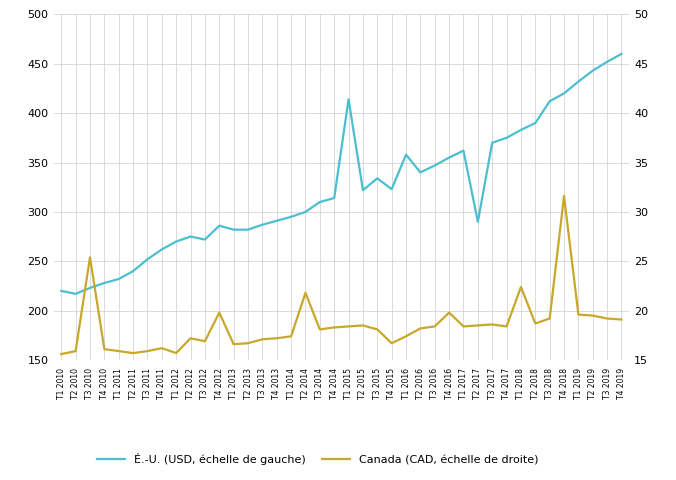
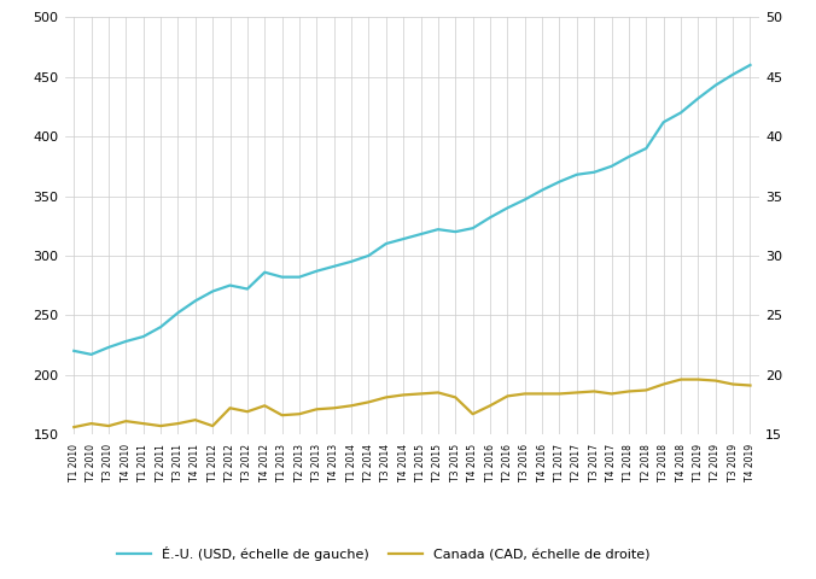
Canada (CAD, échelle de droite)/T3 2010: 25.4 -> 15.7
Canada (CAD, échelle de droite)/T4 2012: 19.8 -> 17.4
Canada (CAD, échelle de droite)/T2 2014: 21.8 -> 17.7
É.-U. (USD, échelle de gauche)/T1 2015: 414 -> 318
É.-U. (USD, échelle de gauche)/T3 2015: 334 -> 320
É.-U. (USD, échelle de gauche)/T1 2016: 358 -> 332
Canada (CAD, échelle de droite)/T4 2016: 19.8 -> 18.4
É.-U. (USD, échelle de gauche)/T2 2017: 290 -> 368
Canada (CAD, échelle de droite)/T1 2018: 22.4 -> 18.6
Canada (CAD, échelle de droite)/T4 2018: 31.6 -> 19.6
